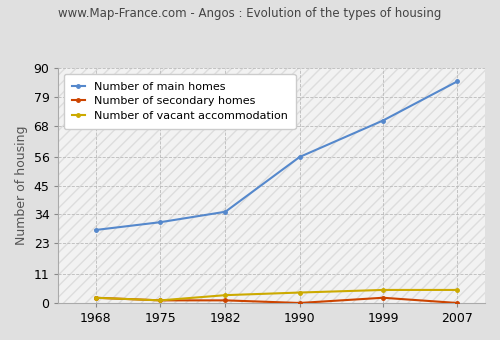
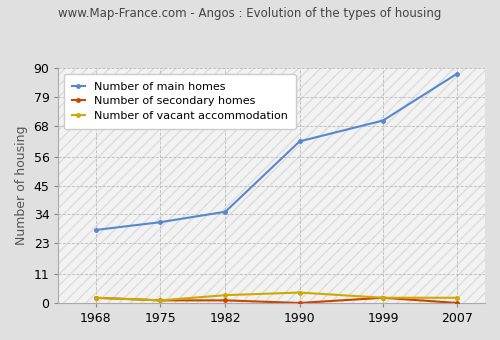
Number of main homes/1990: 56 -> 62
Number of vacant accommodation/1999: 5 -> 2
Number of main homes/2007: 85 -> 88
Number of vacant accommodation/2007: 5 -> 2
